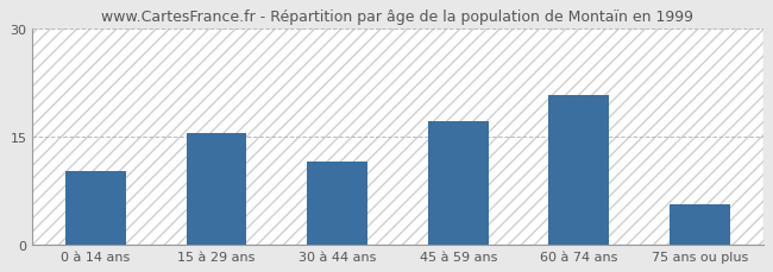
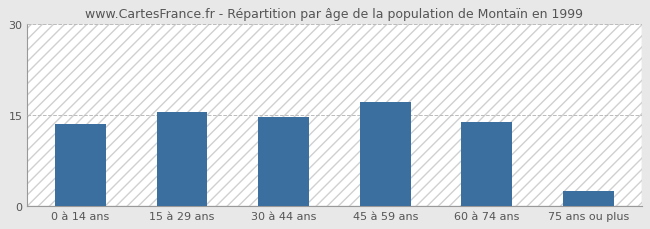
0 à 14 ans: 10.2 -> 13.5
30 à 44 ans: 11.6 -> 14.7
60 à 74 ans: 20.8 -> 13.9
75 ans ou plus: 5.6 -> 2.5
